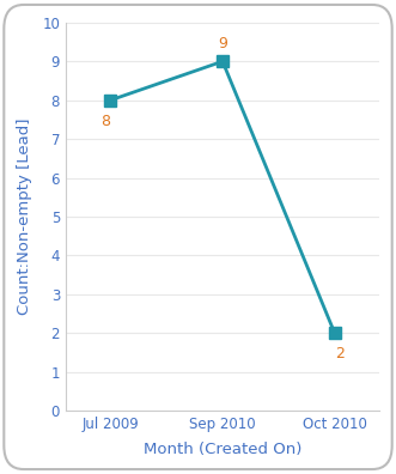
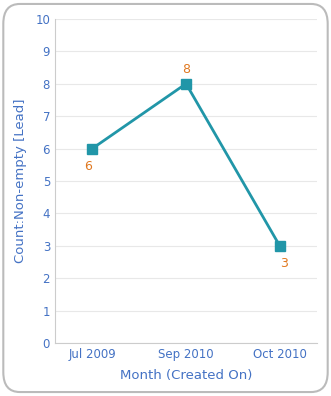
Jul 2009: 8 -> 6
Sep 2010: 9 -> 8
Oct 2010: 2 -> 3
